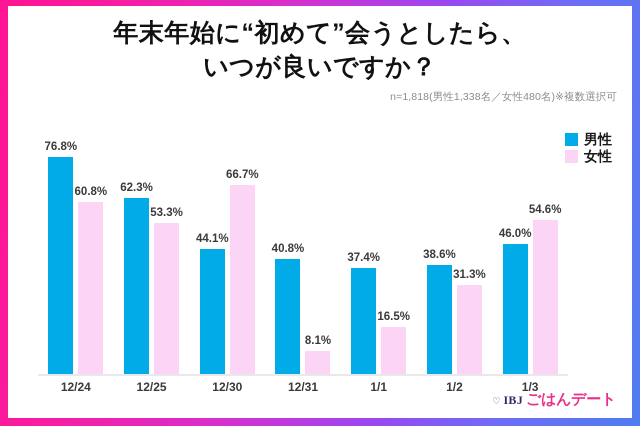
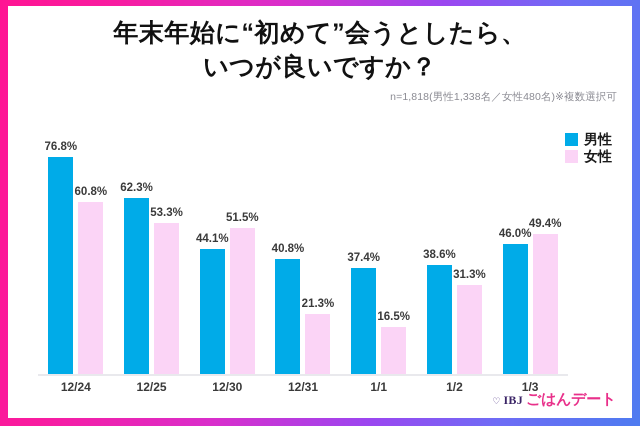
女性/12/30: 66.7% -> 51.5%
女性/12/31: 8.1% -> 21.3%
女性/1/3: 54.6% -> 49.4%
